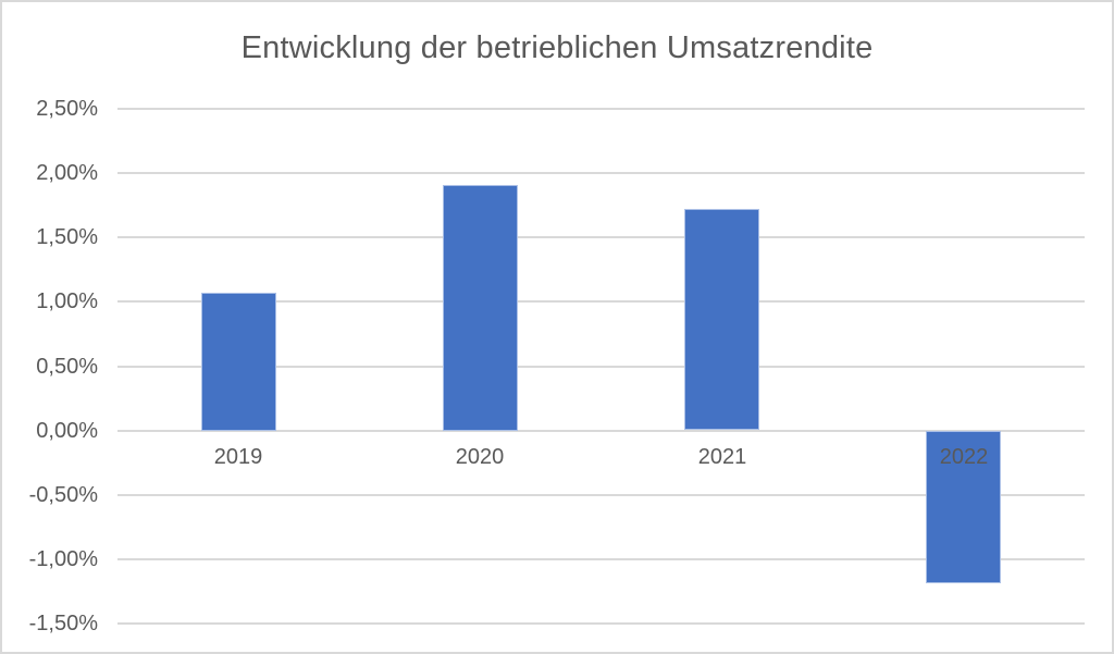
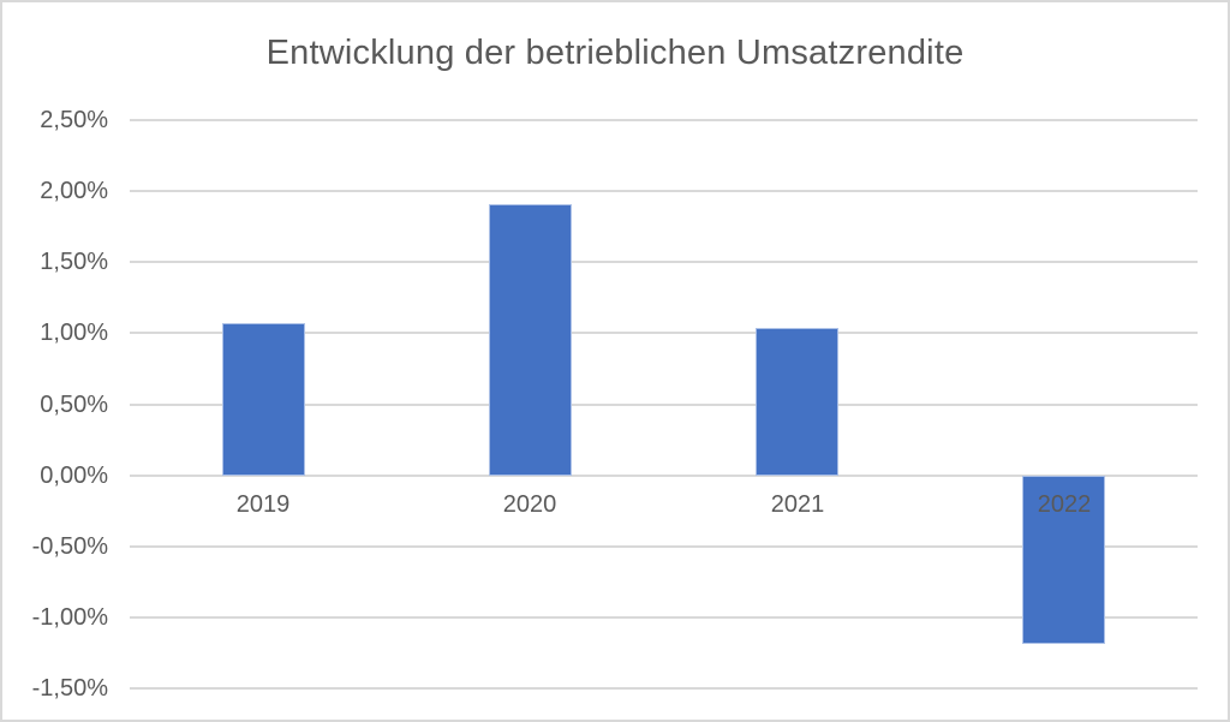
2021: 1,72% -> 1,04%
